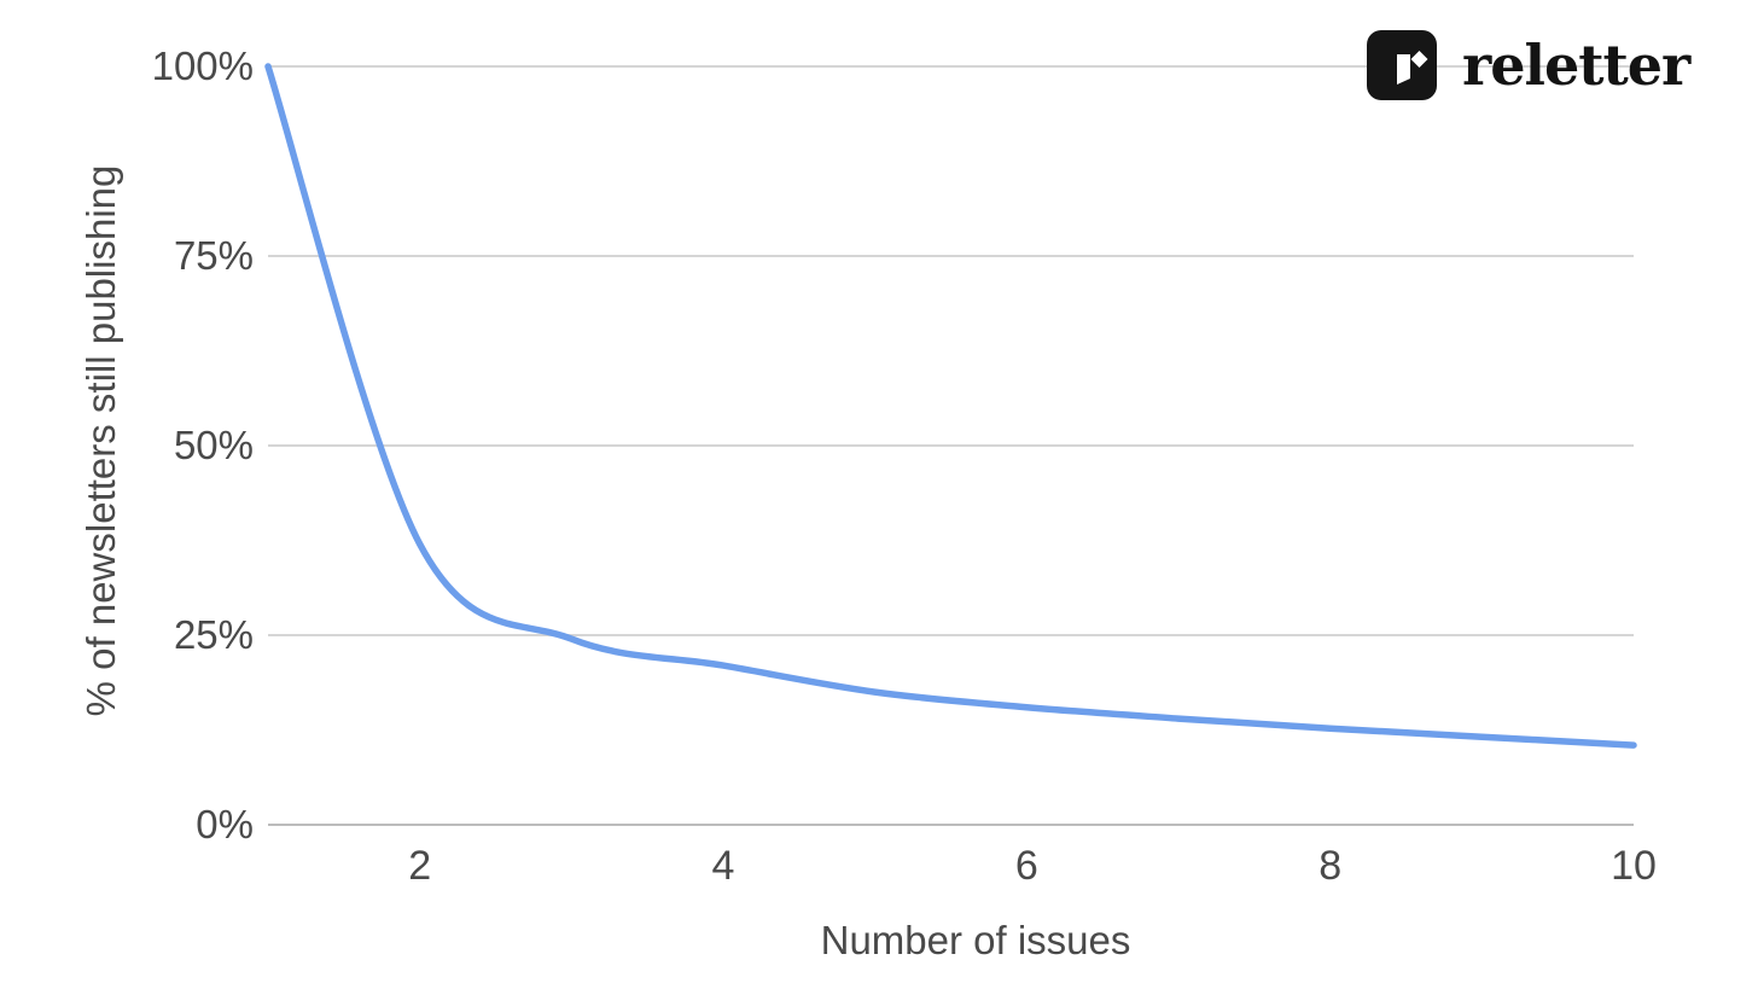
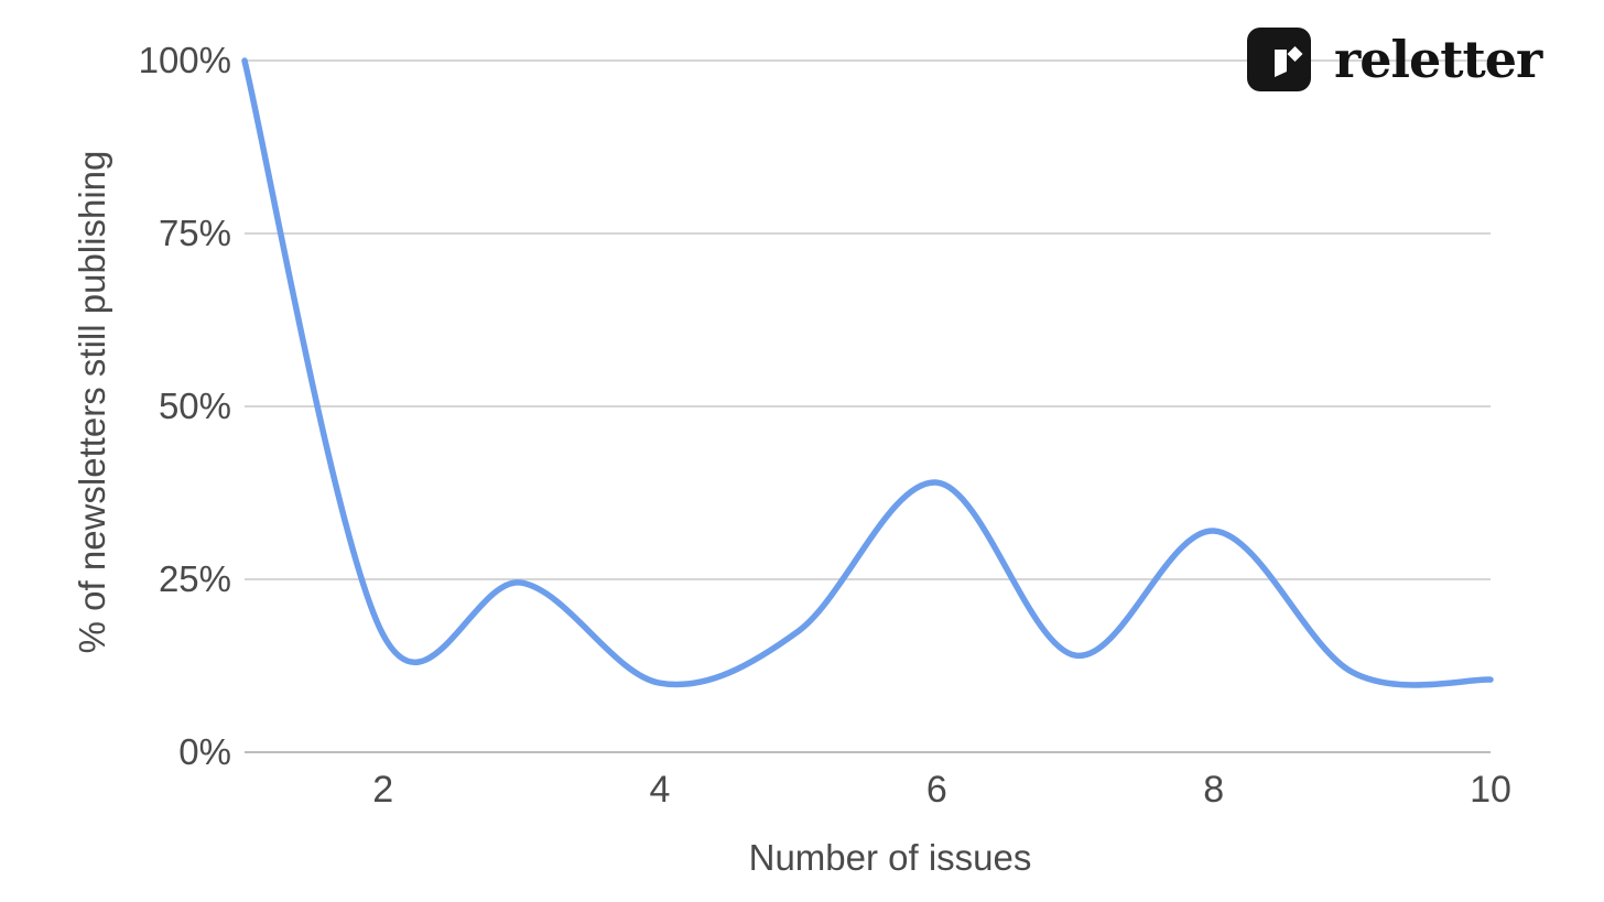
2: 37% -> 17%
4: 21% -> 10%
6: 16% -> 39%
8: 13% -> 32%
